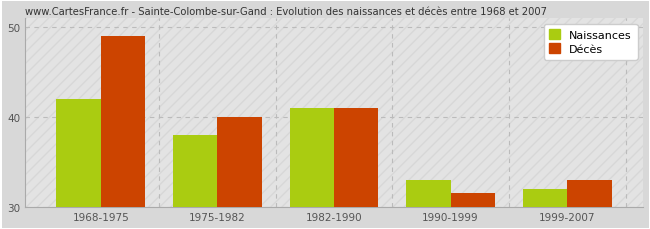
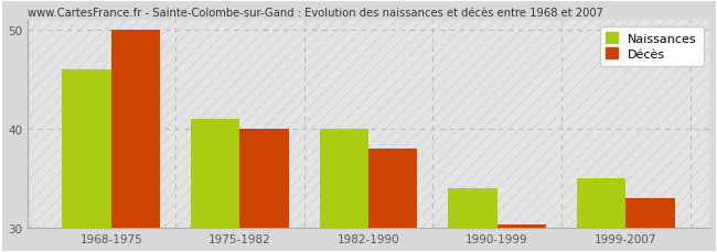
Naissances/1968-1975: 42 -> 46
Décès/1968-1975: 49.0 -> 50.0
Naissances/1975-1982: 38 -> 41
Naissances/1982-1990: 41 -> 40
Décès/1982-1990: 41.0 -> 38.0
Naissances/1990-1999: 33 -> 34
Décès/1990-1999: 31.6 -> 30.3
Naissances/1999-2007: 32 -> 35
